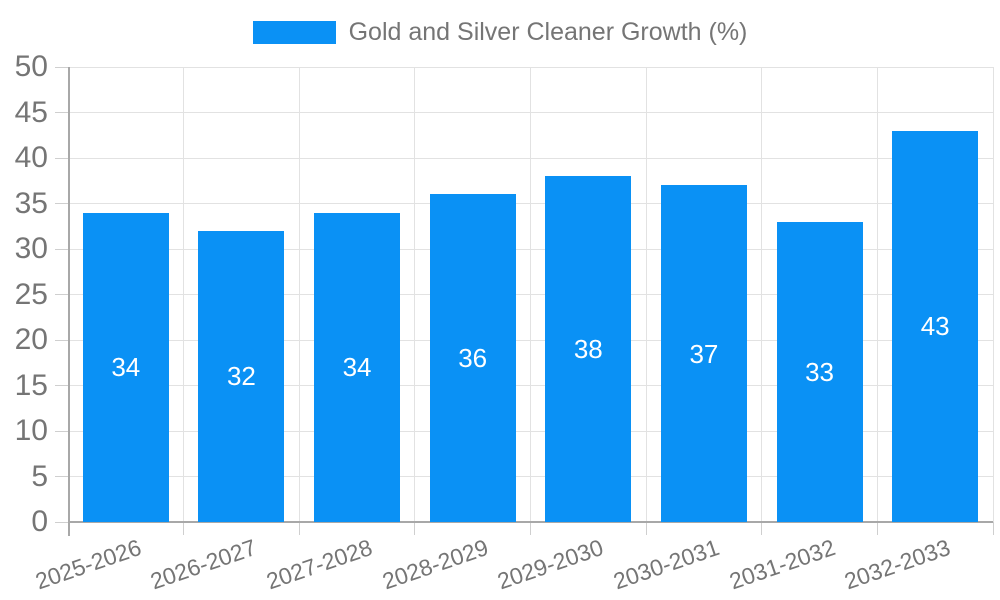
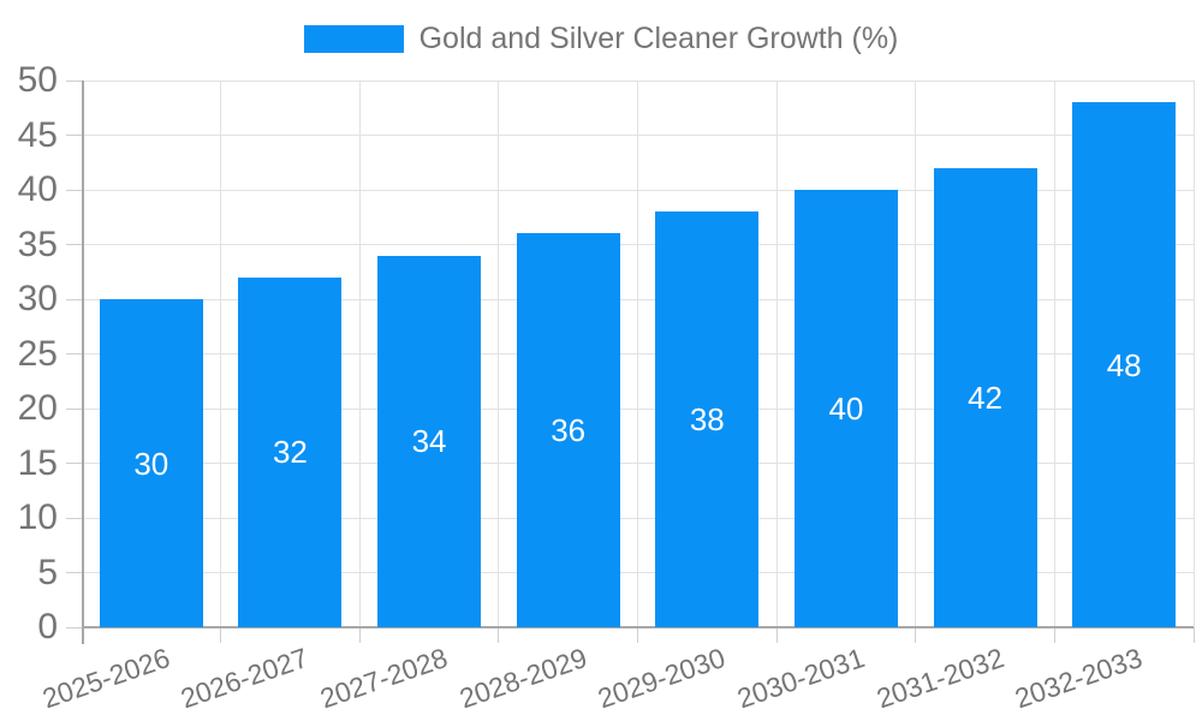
2025-2026: 34 -> 30
2030-2031: 37 -> 40
2031-2032: 33 -> 42
2032-2033: 43 -> 48
